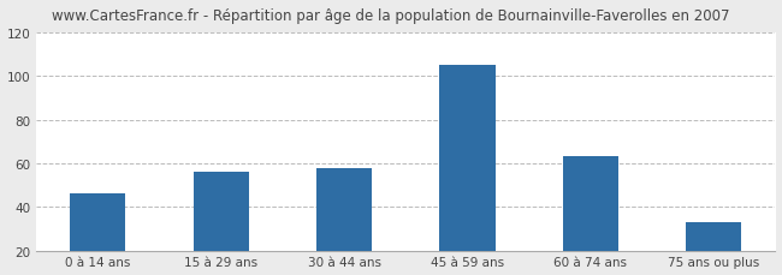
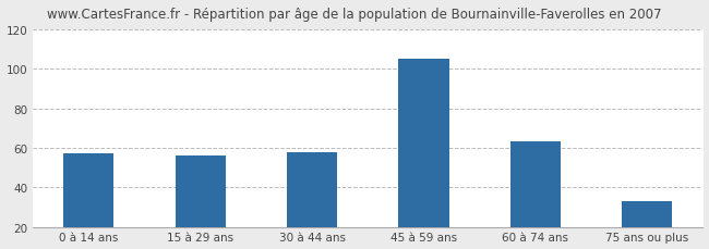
0 à 14 ans: 46 -> 57
